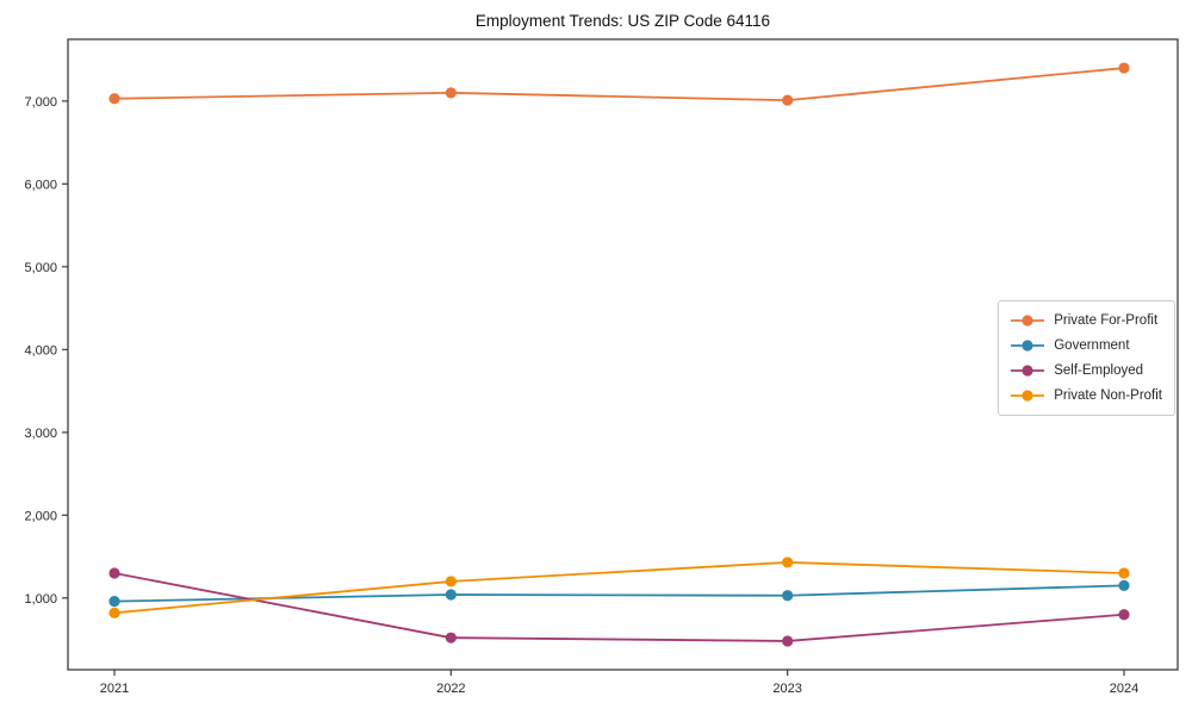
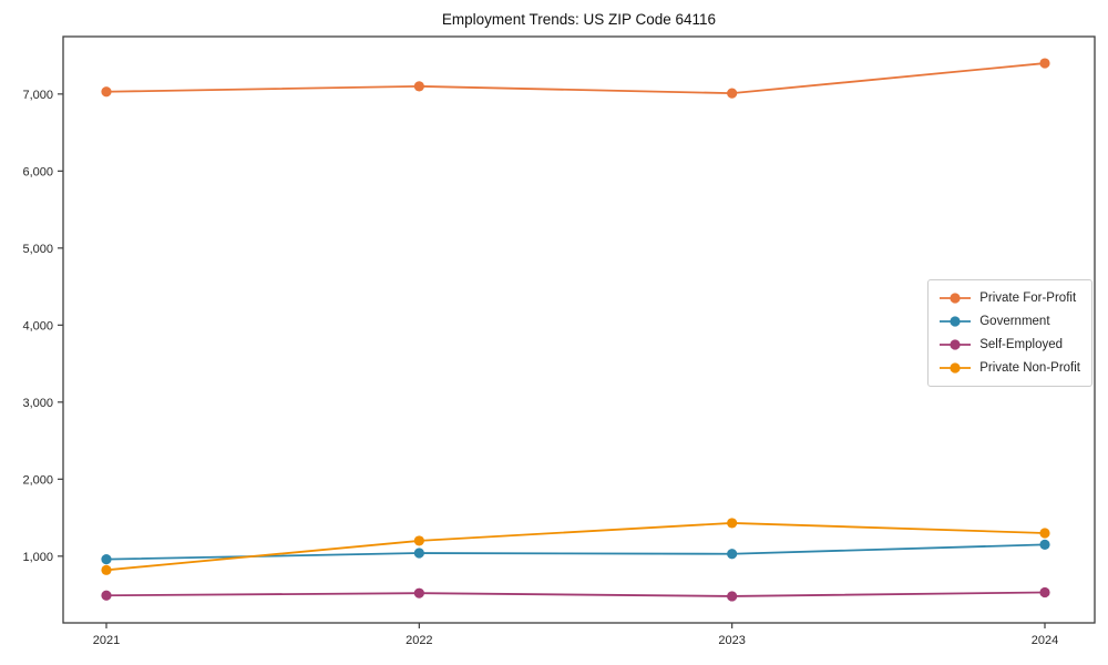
Self-Employed/2021: 1300 -> 500
Self-Employed/2024: 800 -> 500
